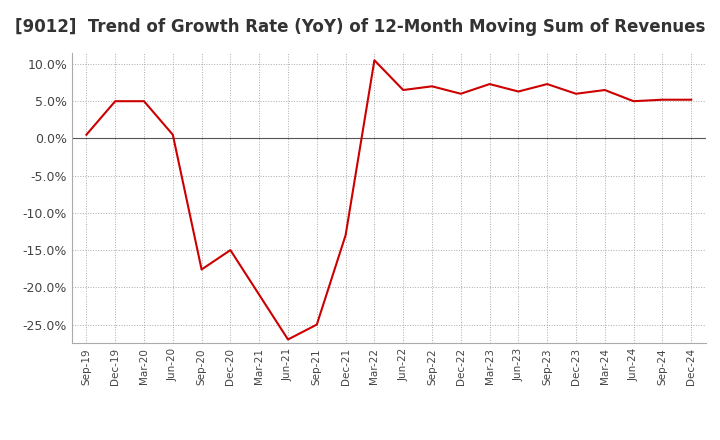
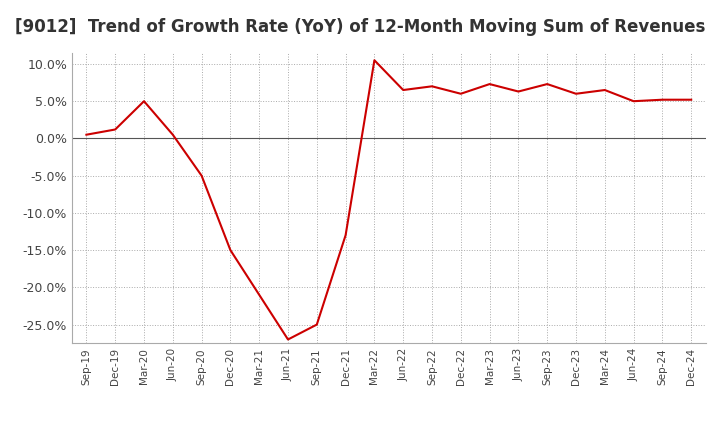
Dec-19: 5.0% -> 1.2%
Sep-20: -17.6% -> -5.0%
